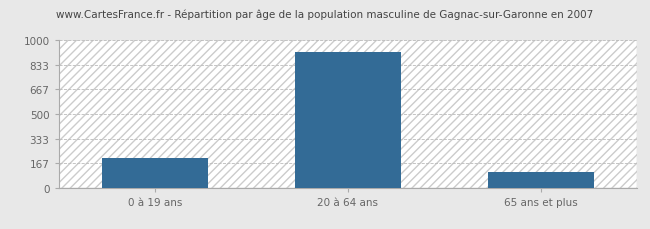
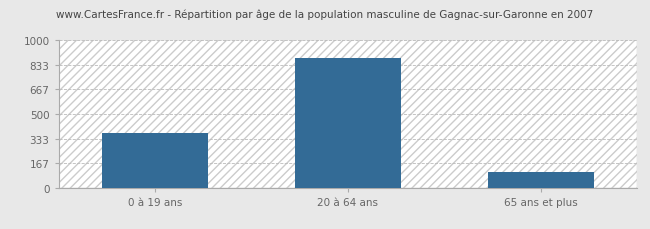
0 à 19 ans: 200 -> 370
20 à 64 ans: 920 -> 880
